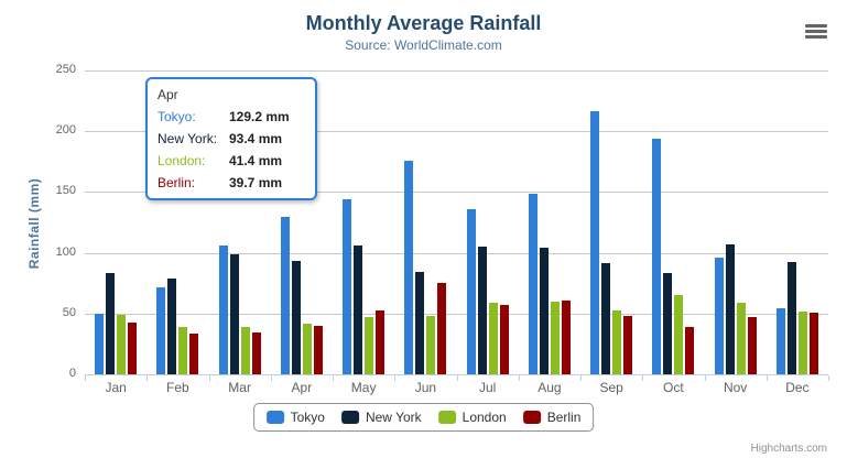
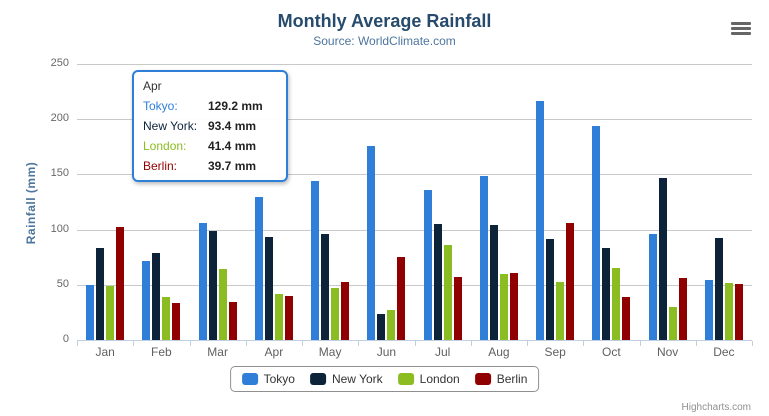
Berlin/Jan: 42 -> 102
London/Mar: 39 -> 64
New York/May: 106 -> 96
New York/Jun: 84 -> 24
London/Jun: 48 -> 27
London/Jul: 59 -> 86
Berlin/Sep: 48 -> 106
New York/Nov: 107 -> 147
London/Nov: 59 -> 30
Berlin/Nov: 47 -> 56
